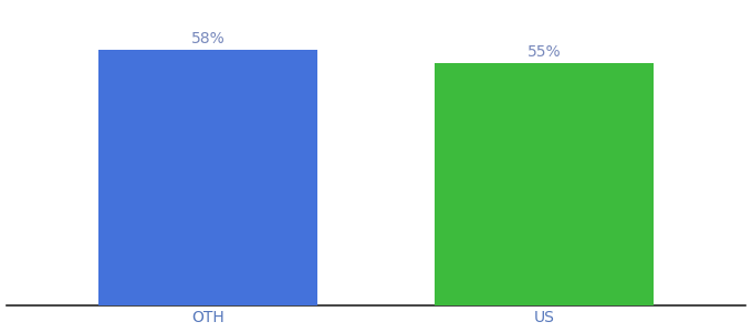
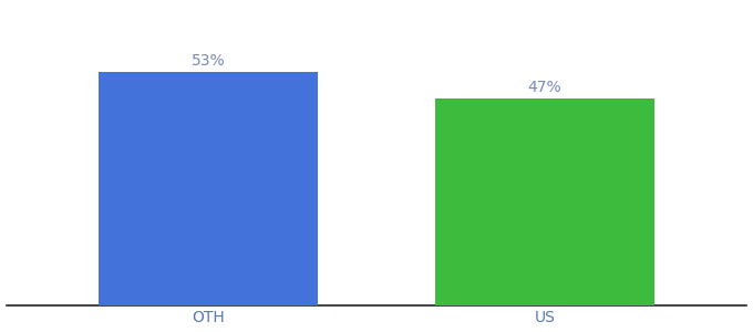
OTH: 58% -> 53%
US: 55% -> 47%
